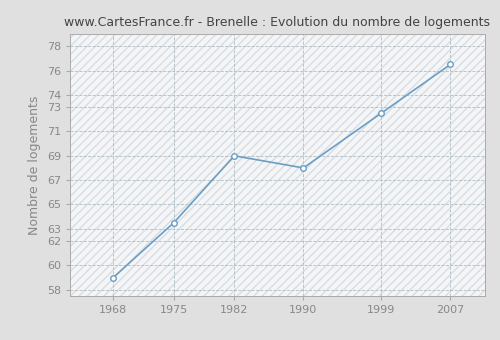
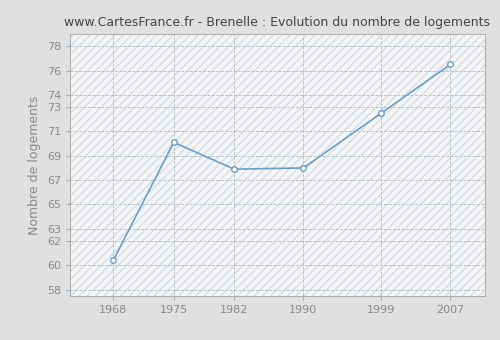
1968: 59.0 -> 60.4
1975: 63.5 -> 70.1
1982: 69.0 -> 67.9
